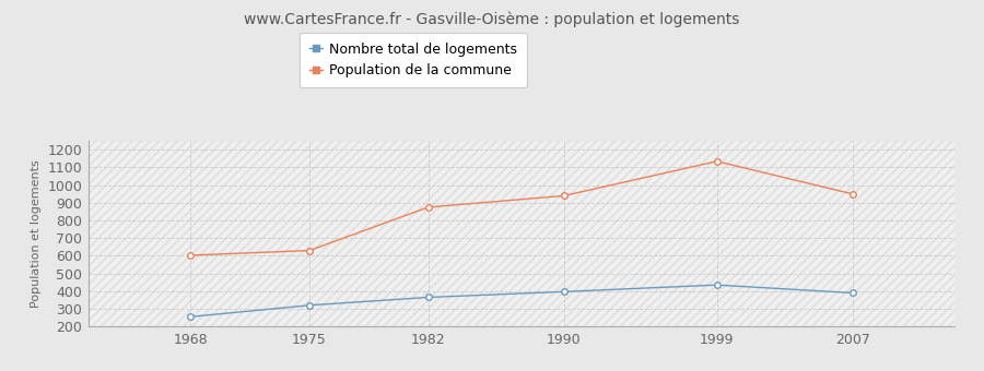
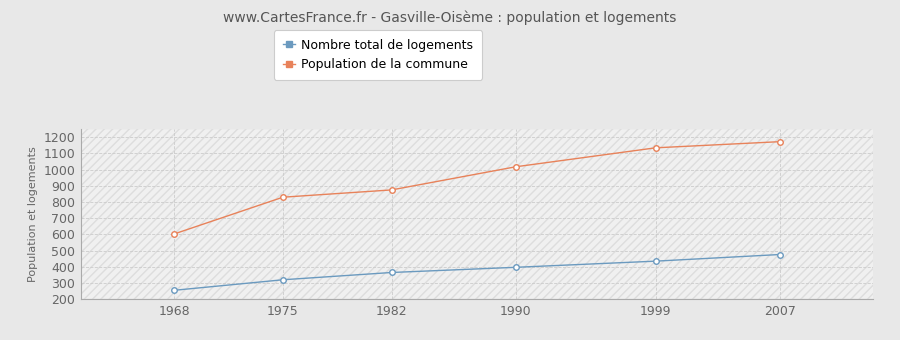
Population de la commune/1975: 630 -> 830
Population de la commune/1990: 940 -> 1020
Nombre total de logements/2007: 390 -> 480
Population de la commune/2007: 950 -> 1170
